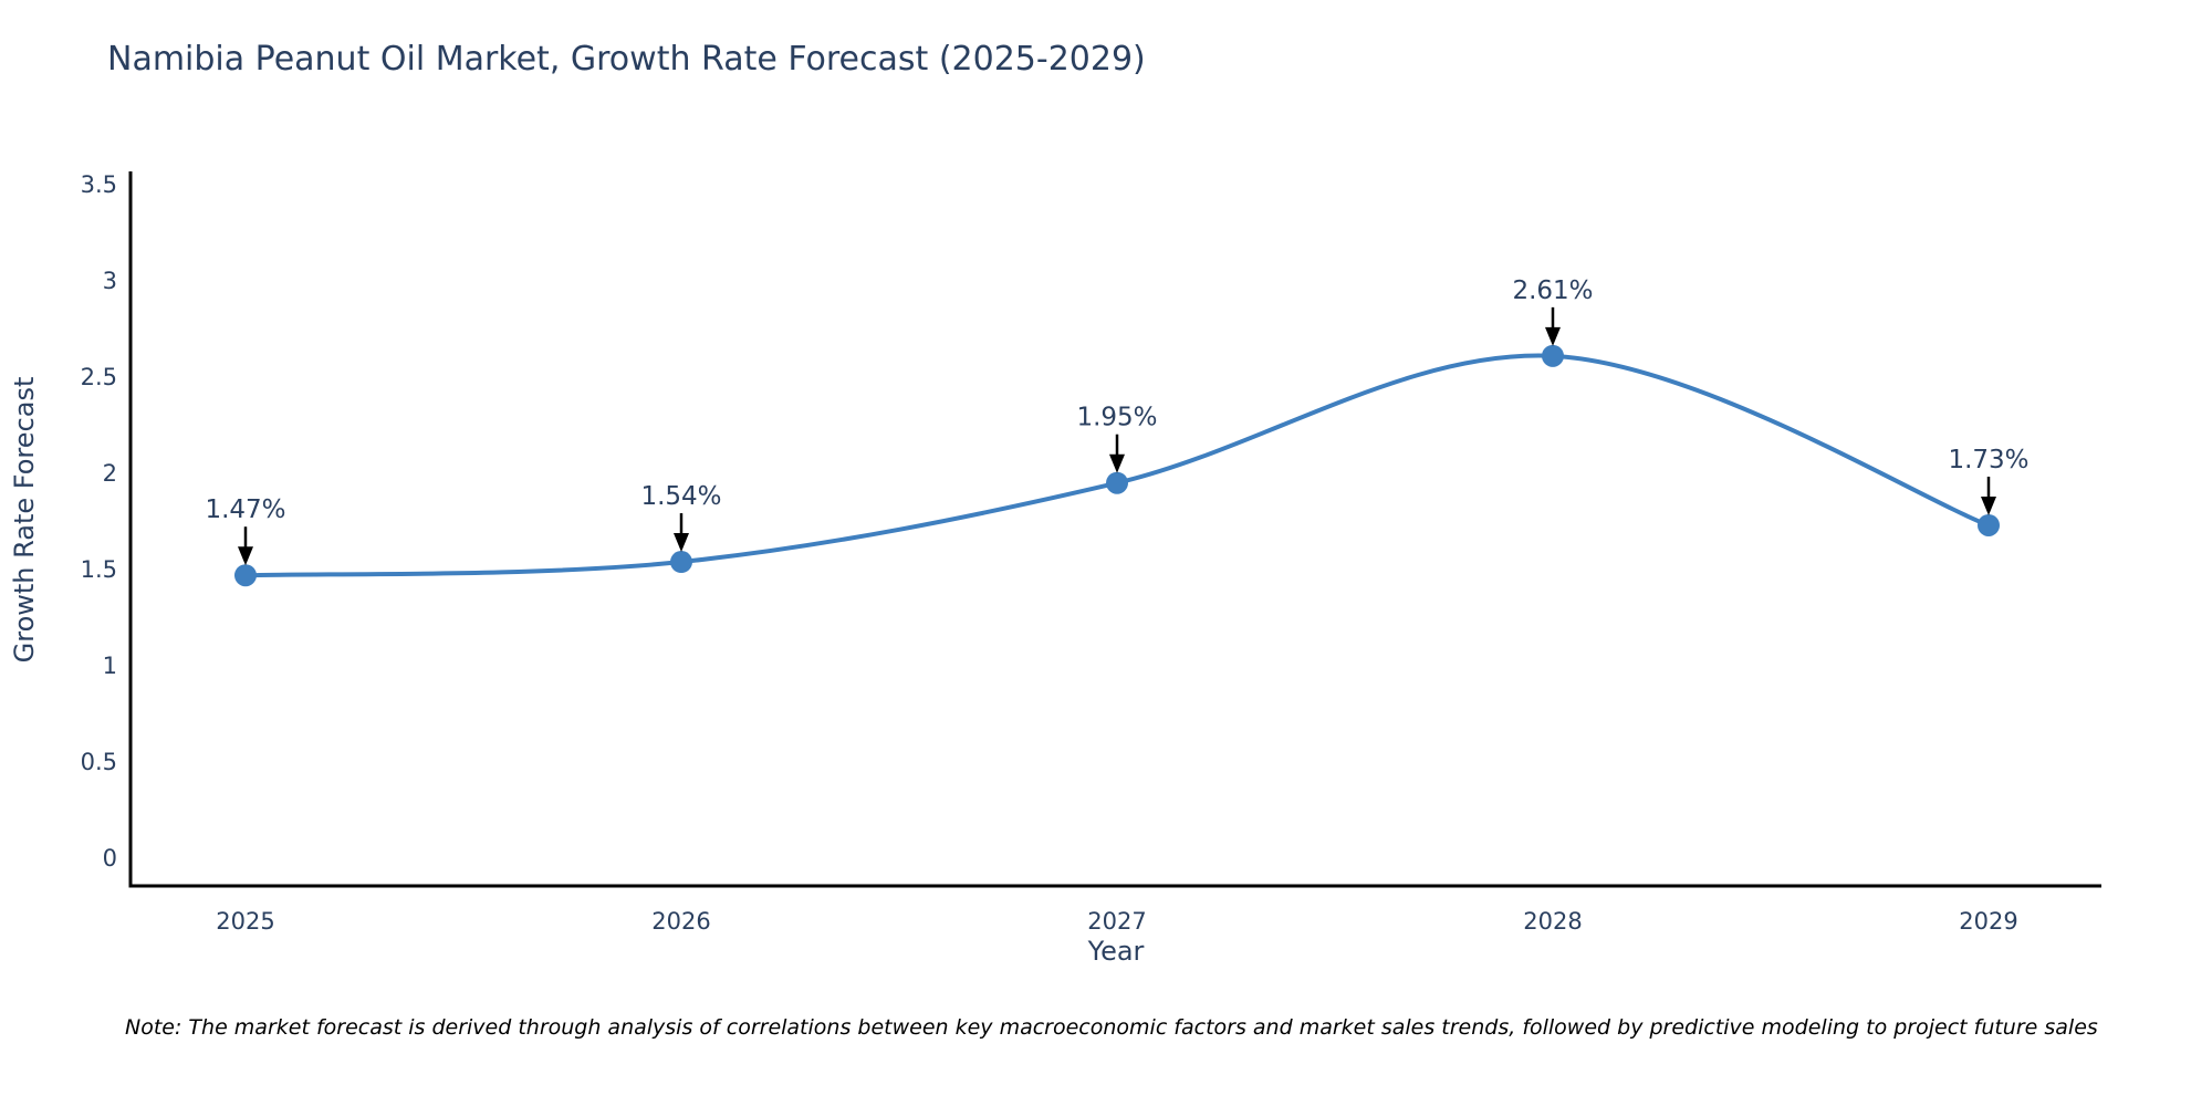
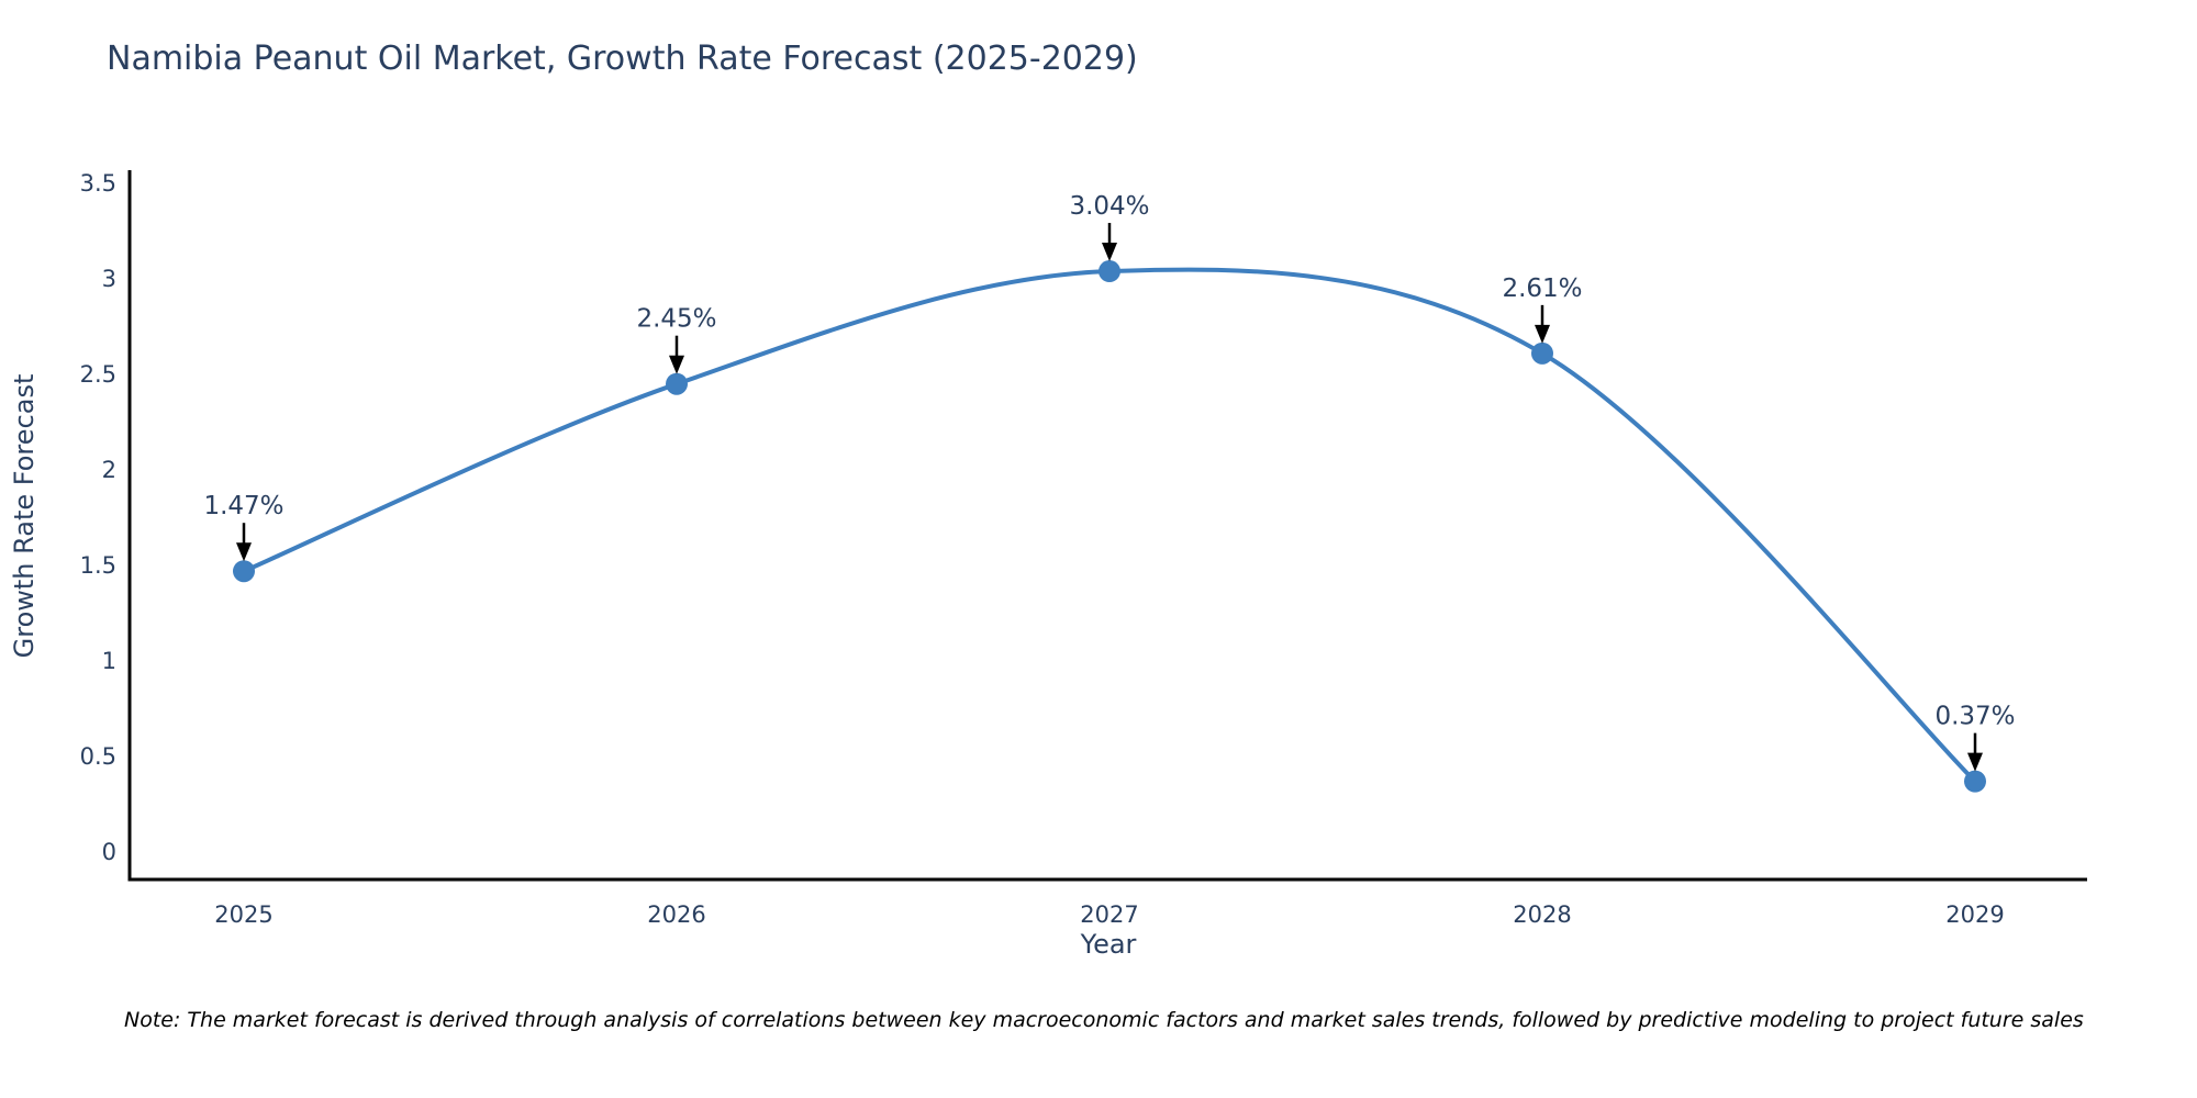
2026: 1.54% -> 2.45%
2027: 1.95% -> 3.04%
2029: 1.73% -> 0.37%
